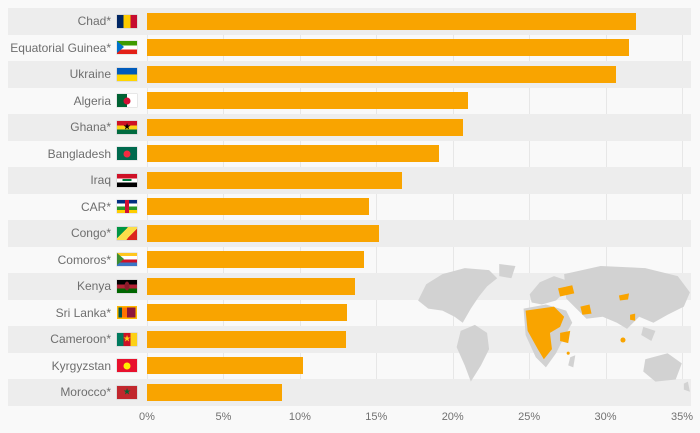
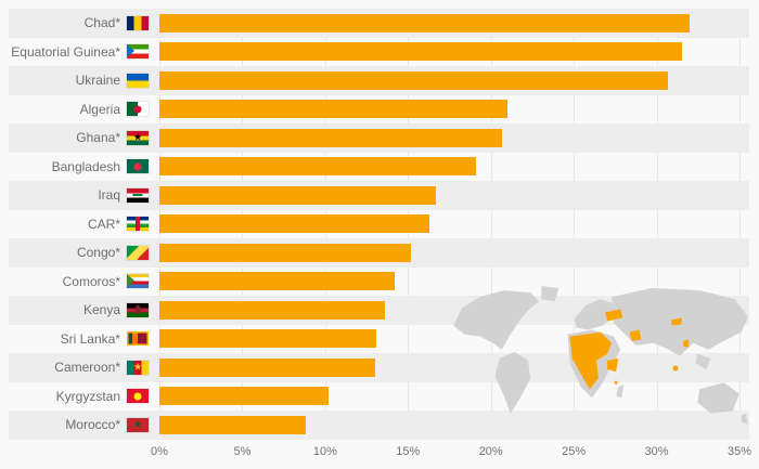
CAR*: 14.5% -> 16.3%
